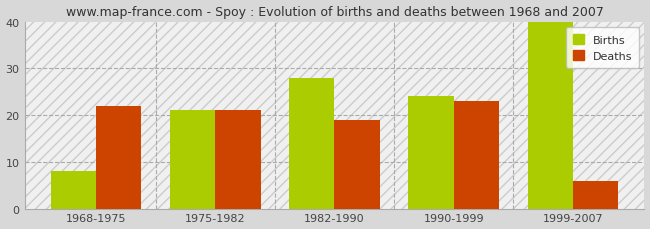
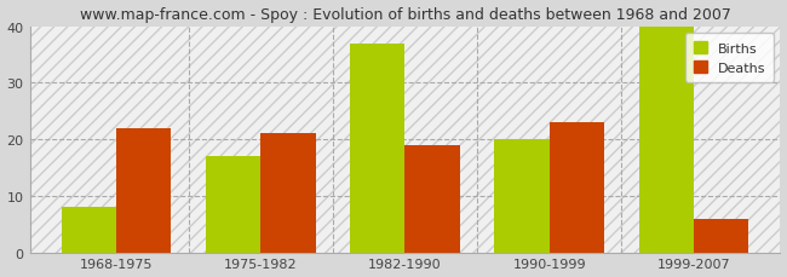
Births/1975-1982: 21 -> 17
Births/1982-1990: 28 -> 37
Births/1990-1999: 24 -> 20
